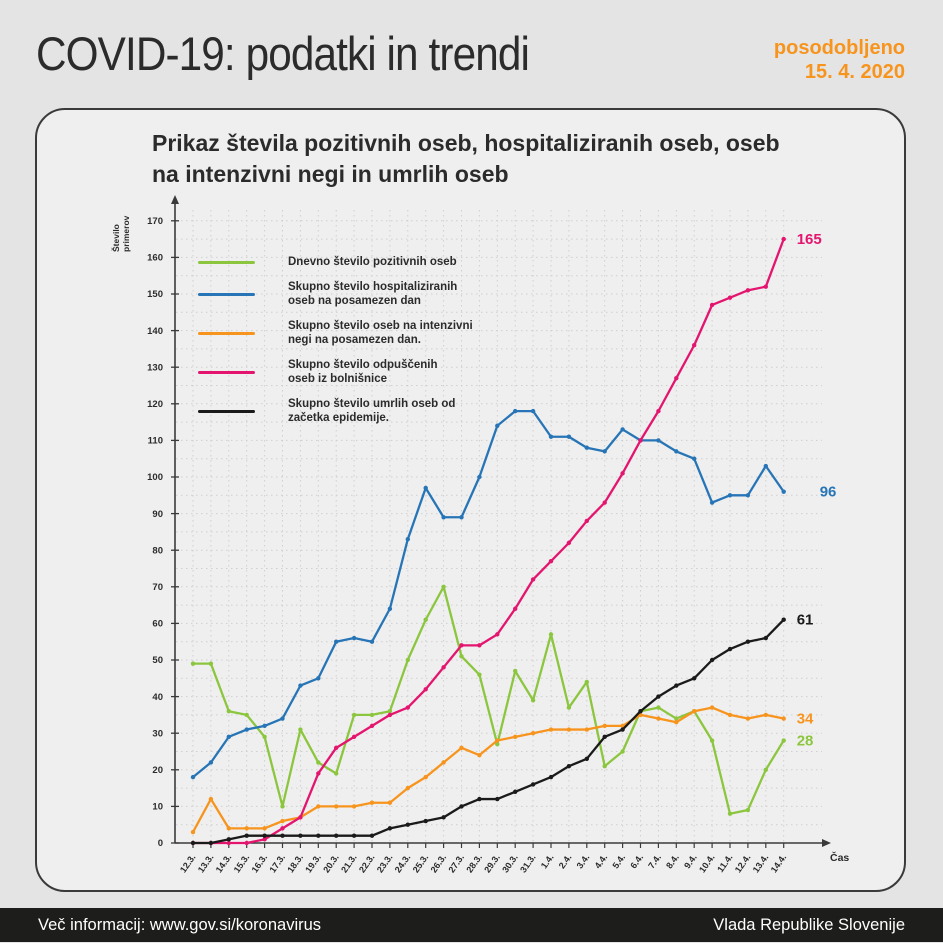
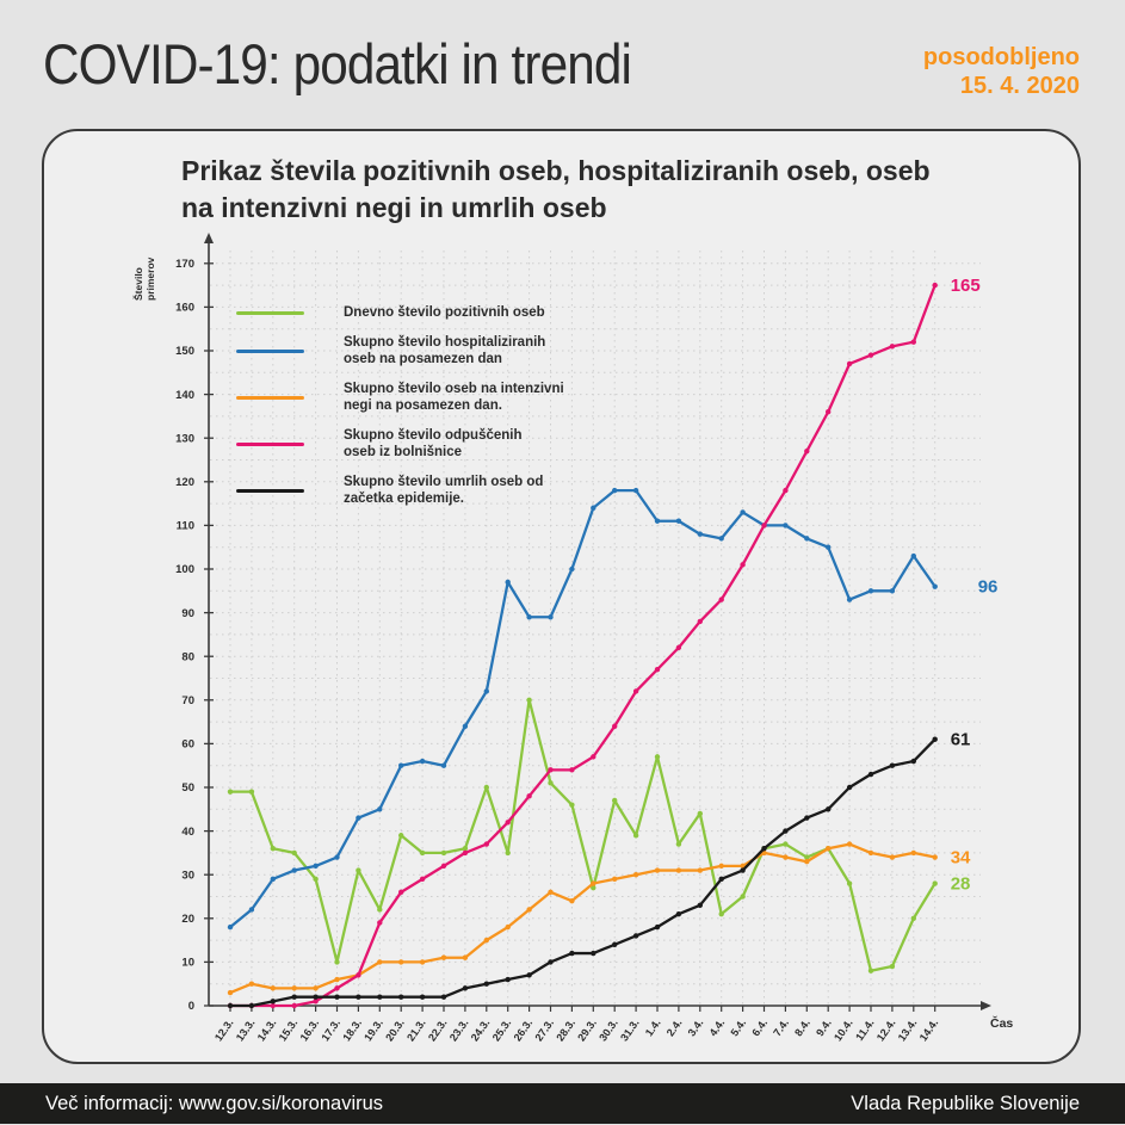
Skupno število oseb na intenzivni negi na posamezen dan./13.3.: 12 -> 5
Dnevno število pozitivnih oseb/20.3.: 19 -> 39
Skupno število hospitaliziranih oseb na posamezen dan/24.3.: 83 -> 72
Dnevno število pozitivnih oseb/25.3.: 61 -> 35
